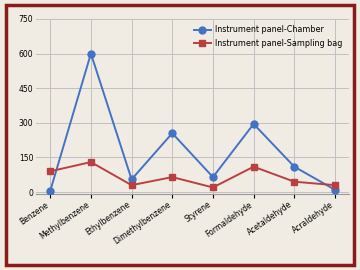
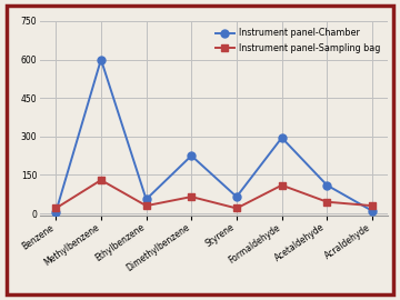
Instrument panel-Sampling bag/Benzene: 90 -> 20
Instrument panel-Chamber/Dimethylbenzene: 255 -> 225
